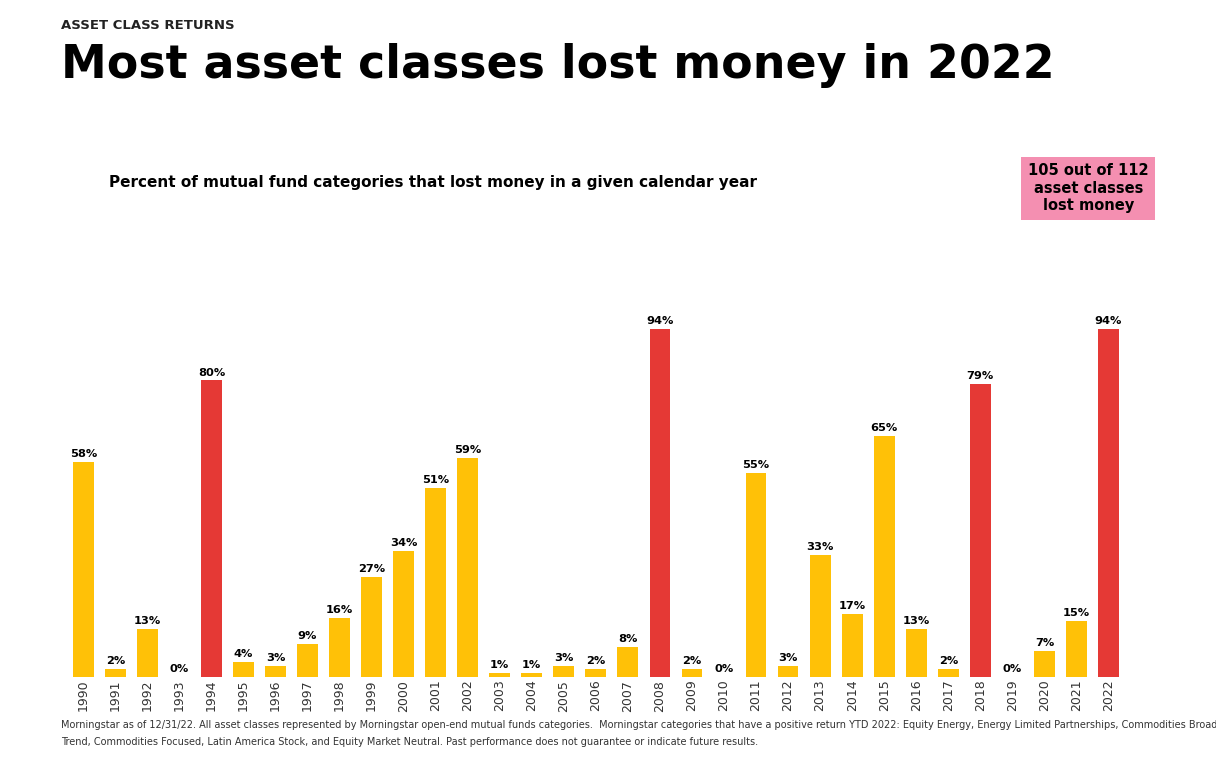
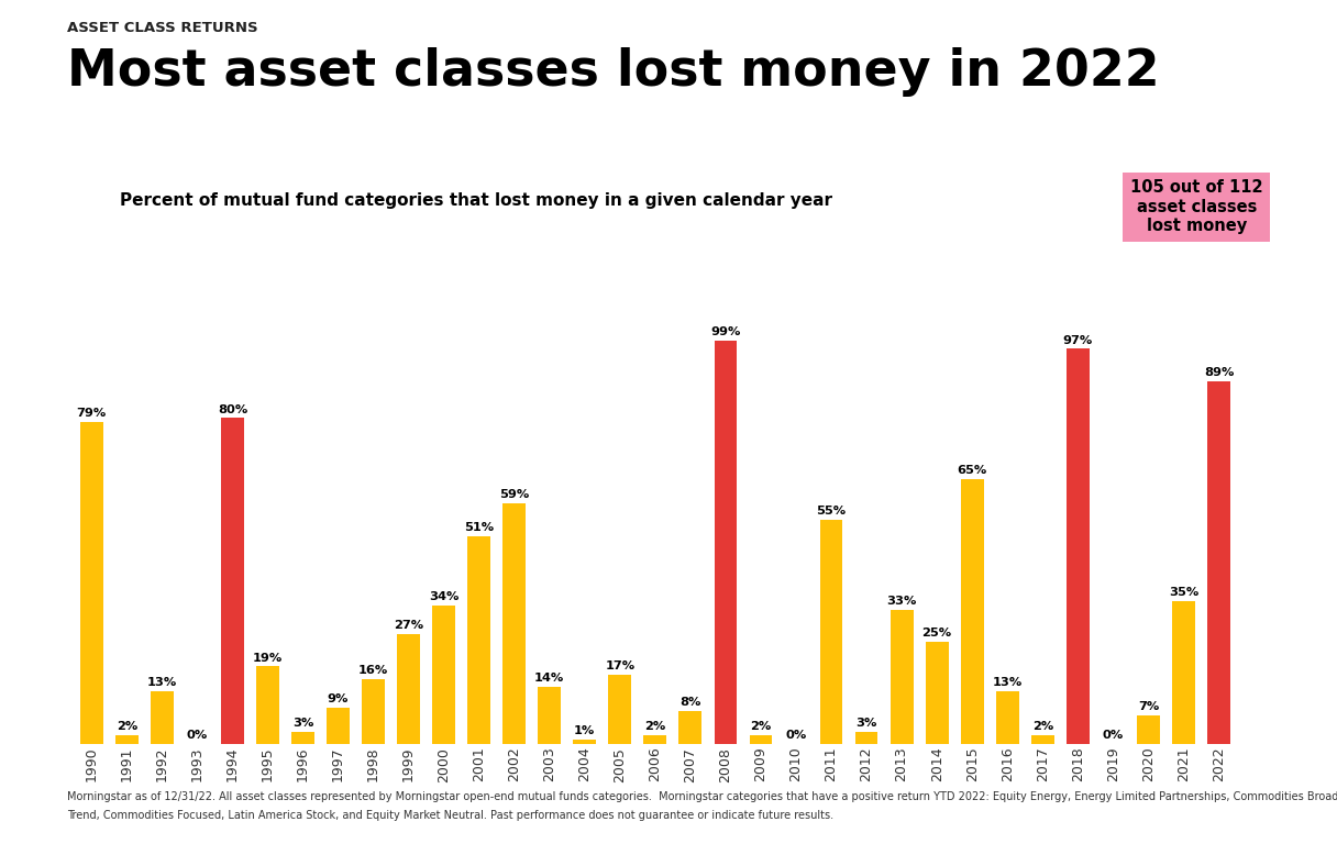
1990: 58% -> 79%
1995: 4% -> 19%
2003: 1% -> 14%
2005: 3% -> 17%
2008: 94% -> 99%
2014: 17% -> 25%
2018: 79% -> 97%
2021: 15% -> 35%
2022: 94% -> 89%
